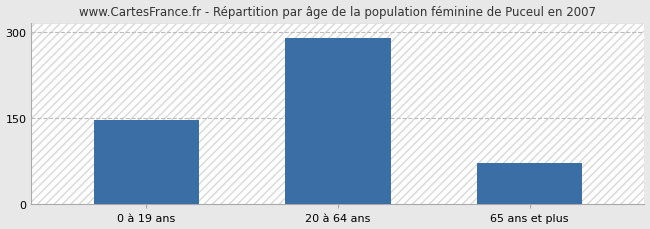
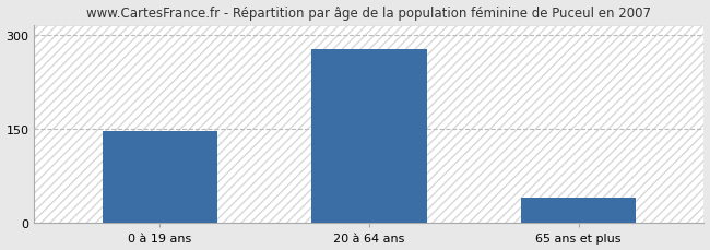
20 à 64 ans: 288 -> 277
65 ans et plus: 72 -> 40
